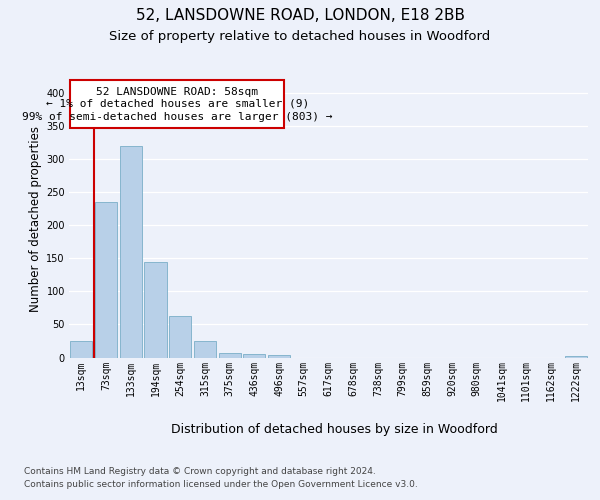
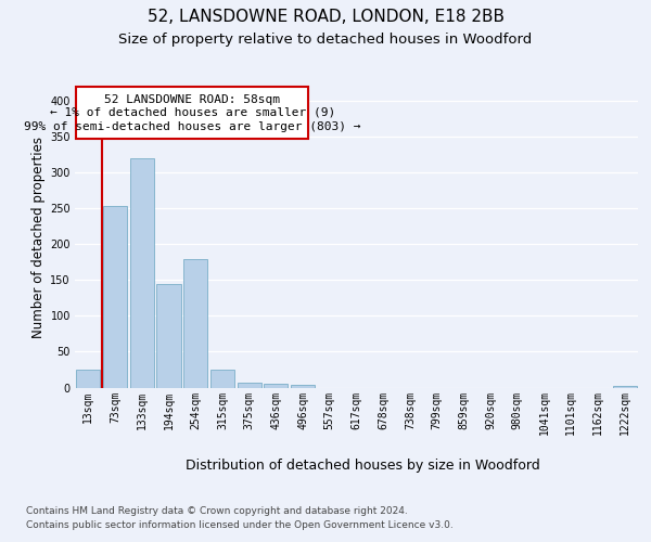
73sqm: 235 -> 254
254sqm: 63 -> 180
